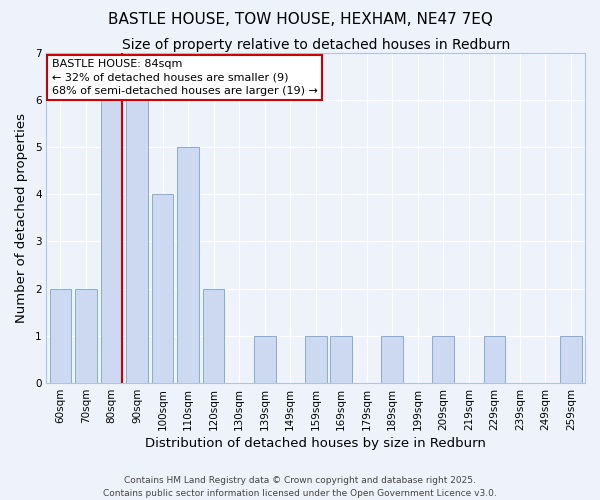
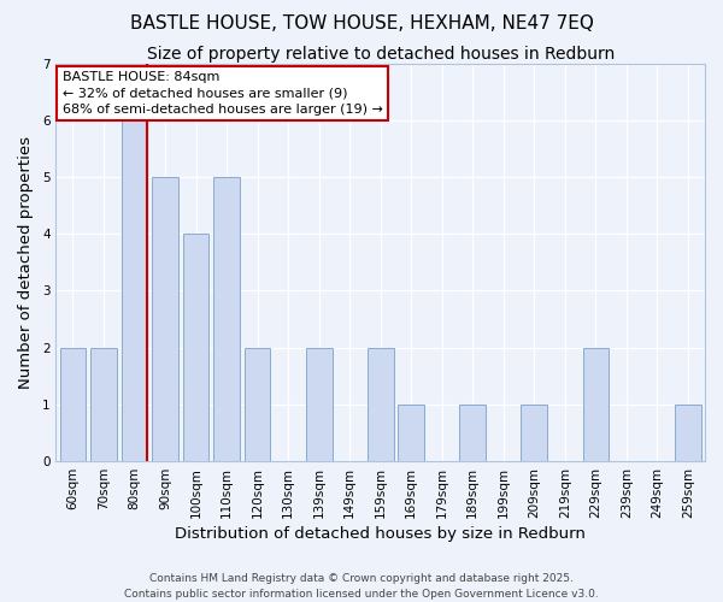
90sqm: 6 -> 5
139sqm: 1 -> 2
159sqm: 1 -> 2
229sqm: 1 -> 2
